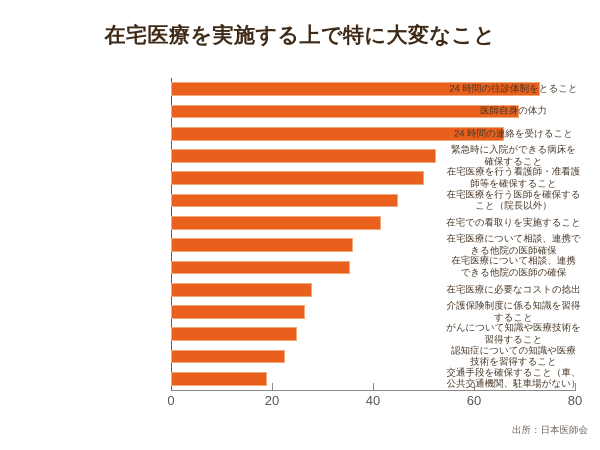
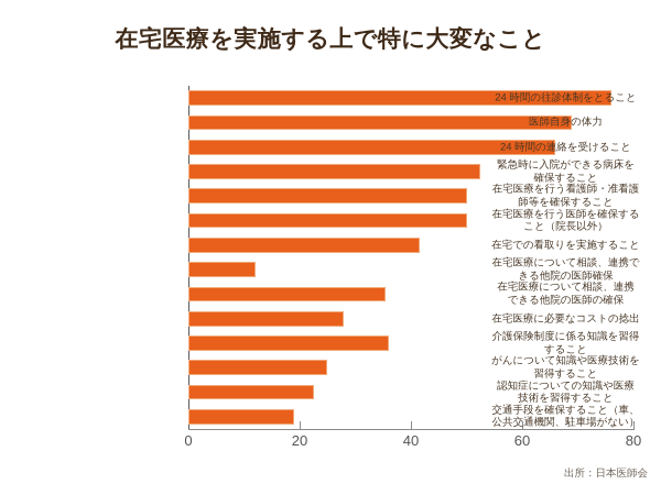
24 時間の往診体制をとること: 73 -> 76
在宅医療を行う医師を確保する こと（院長以外）: 45 -> 50
在宅医療について相談、連携で きる他院の医師確保: 36 -> 12
介護保険制度に係る知識を習得 すること: 26 -> 36
